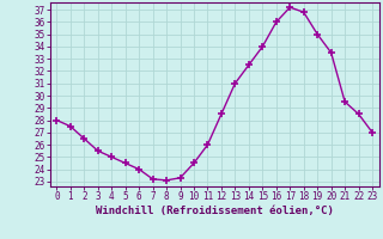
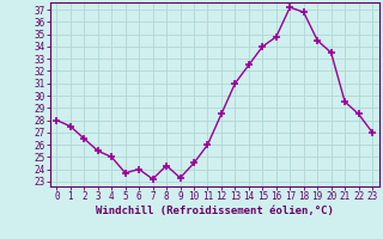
5: 24.5 -> 23.7
8: 23.1 -> 24.3
16: 36.0 -> 34.8
19: 35.0 -> 34.5
